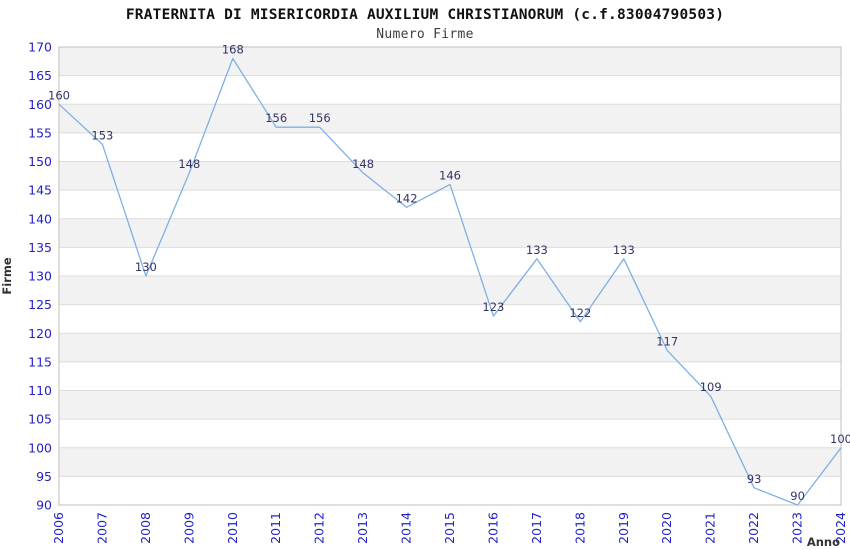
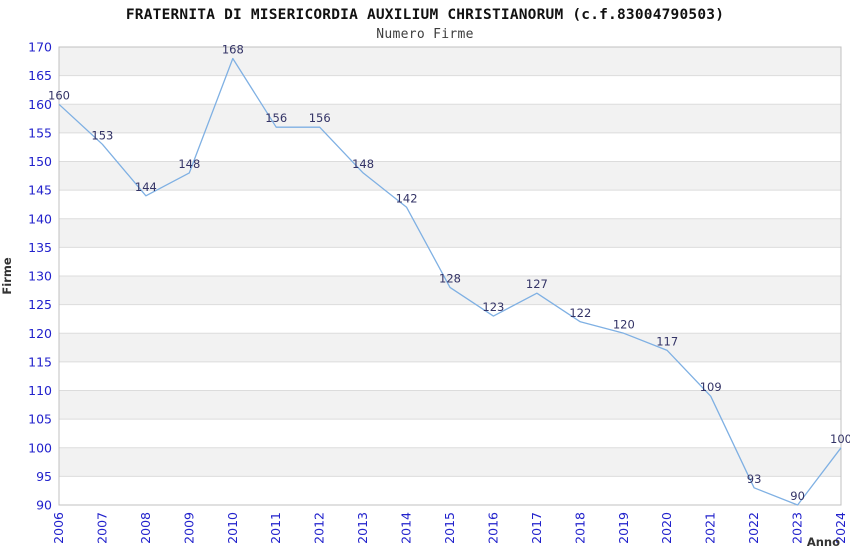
2008: 130 -> 144
2015: 146 -> 128
2017: 133 -> 127
2019: 133 -> 120
